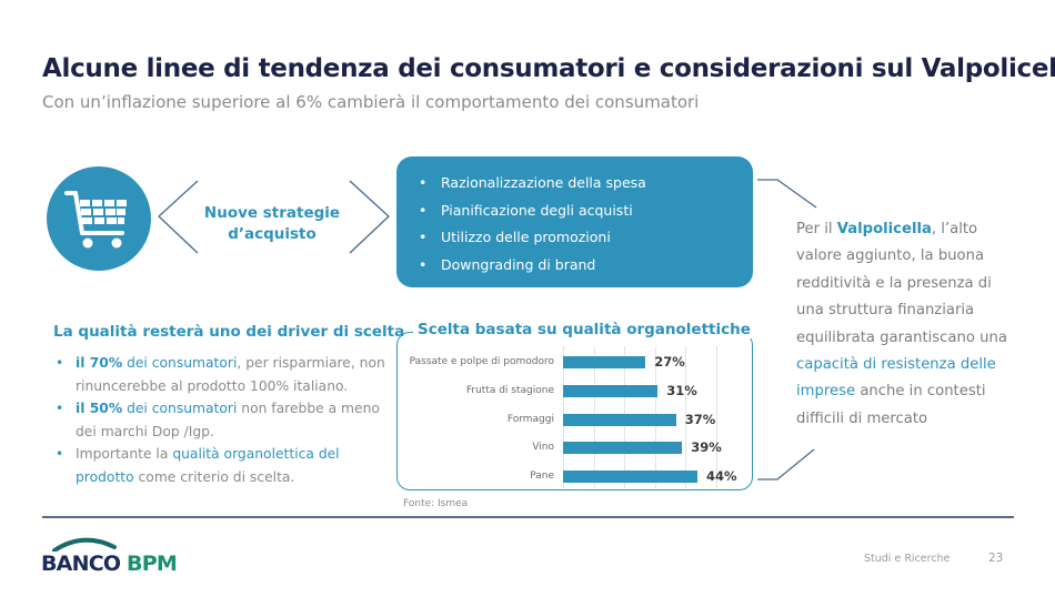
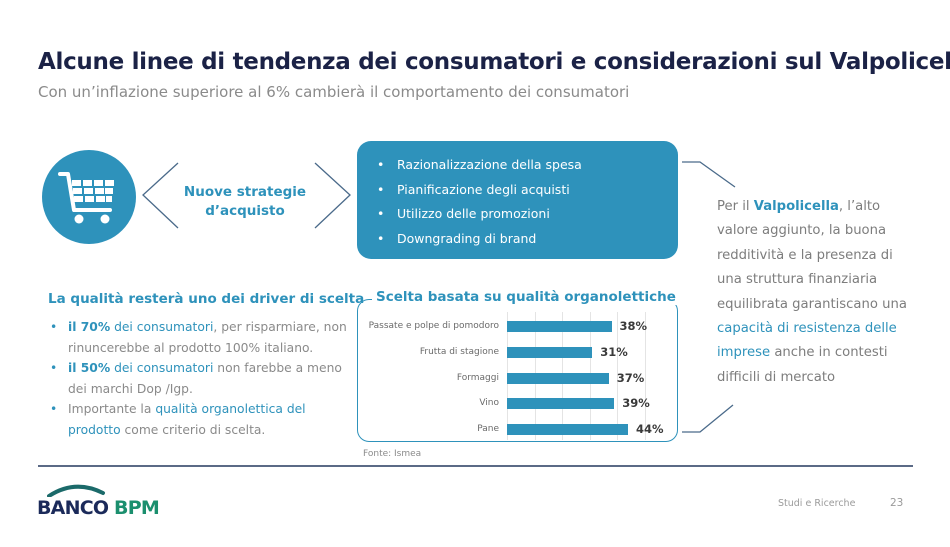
Passate e polpe di pomodoro: 27% -> 38%
